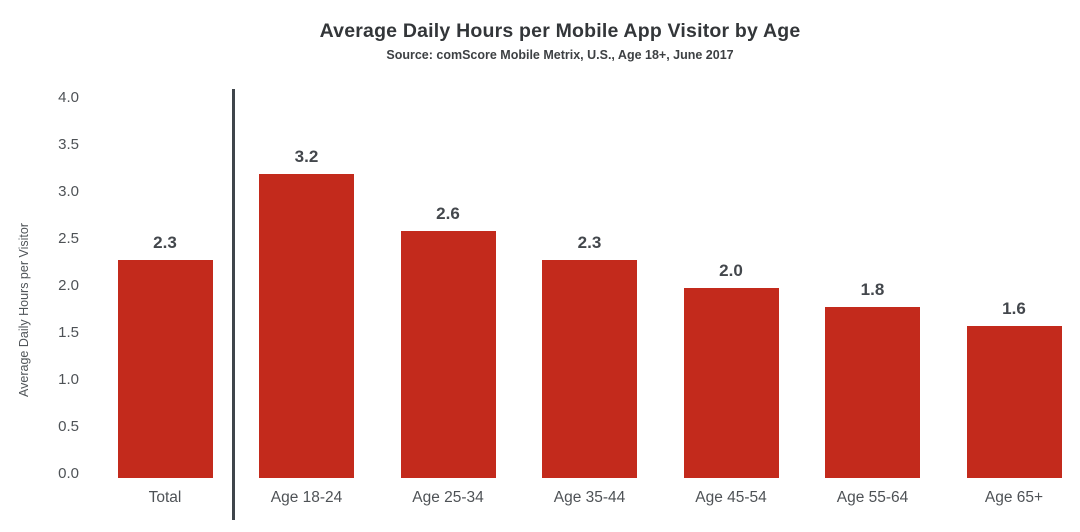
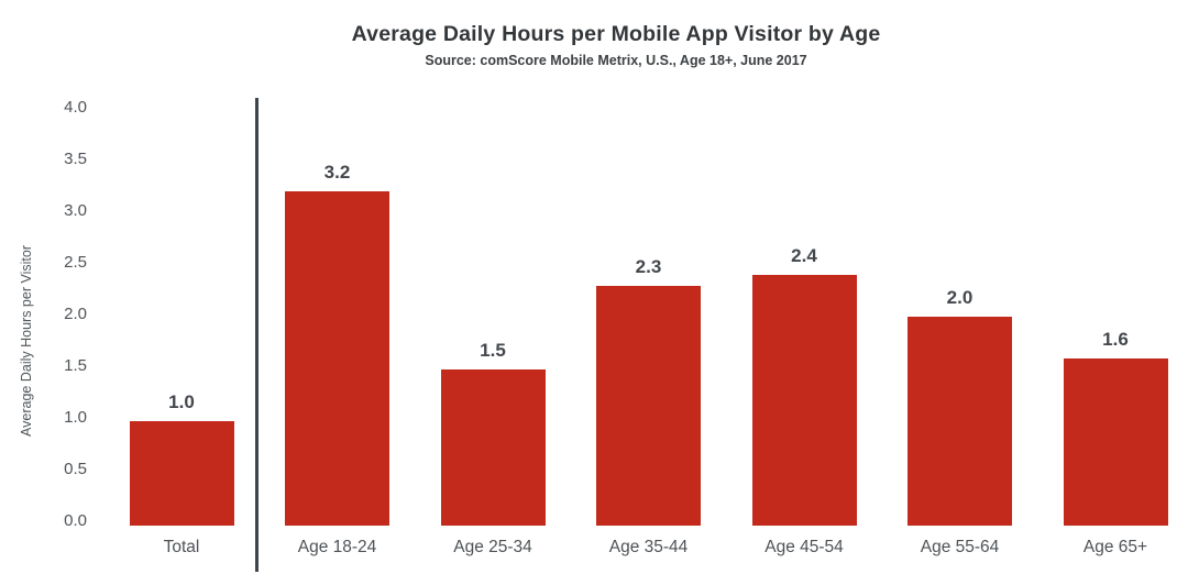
Total: 2.3 -> 1.0
Age 25-34: 2.6 -> 1.5
Age 45-54: 2.0 -> 2.4
Age 55-64: 1.8 -> 2.0
